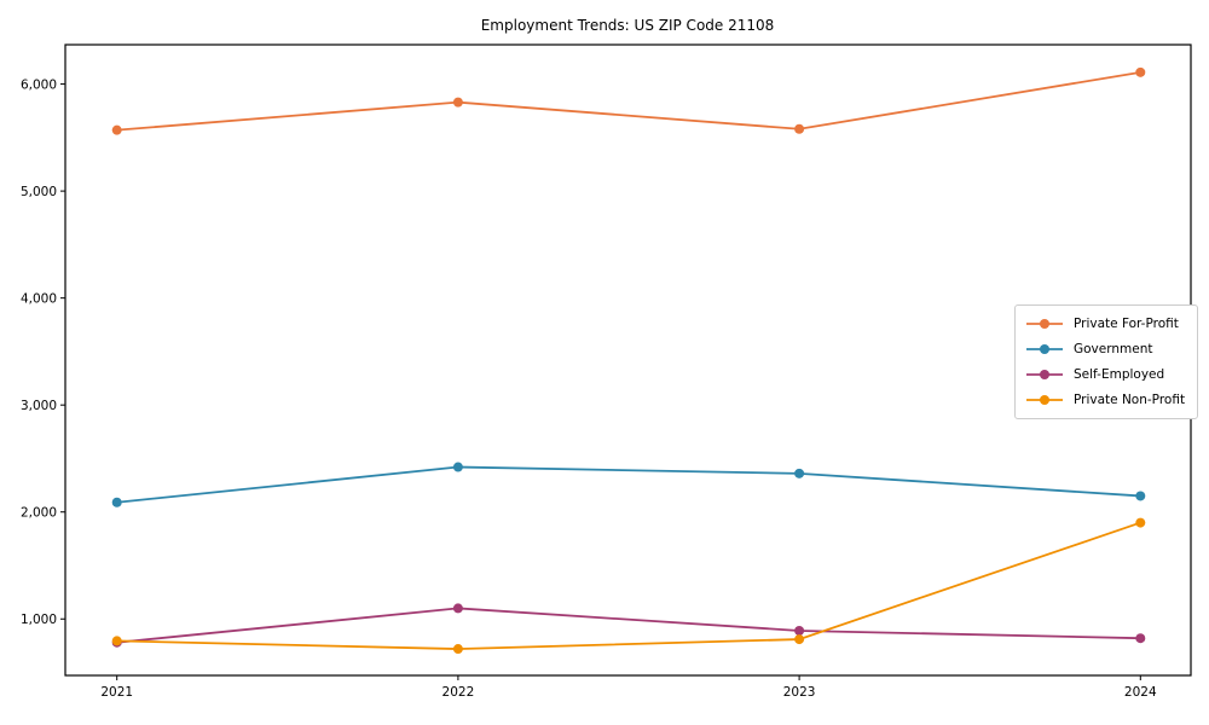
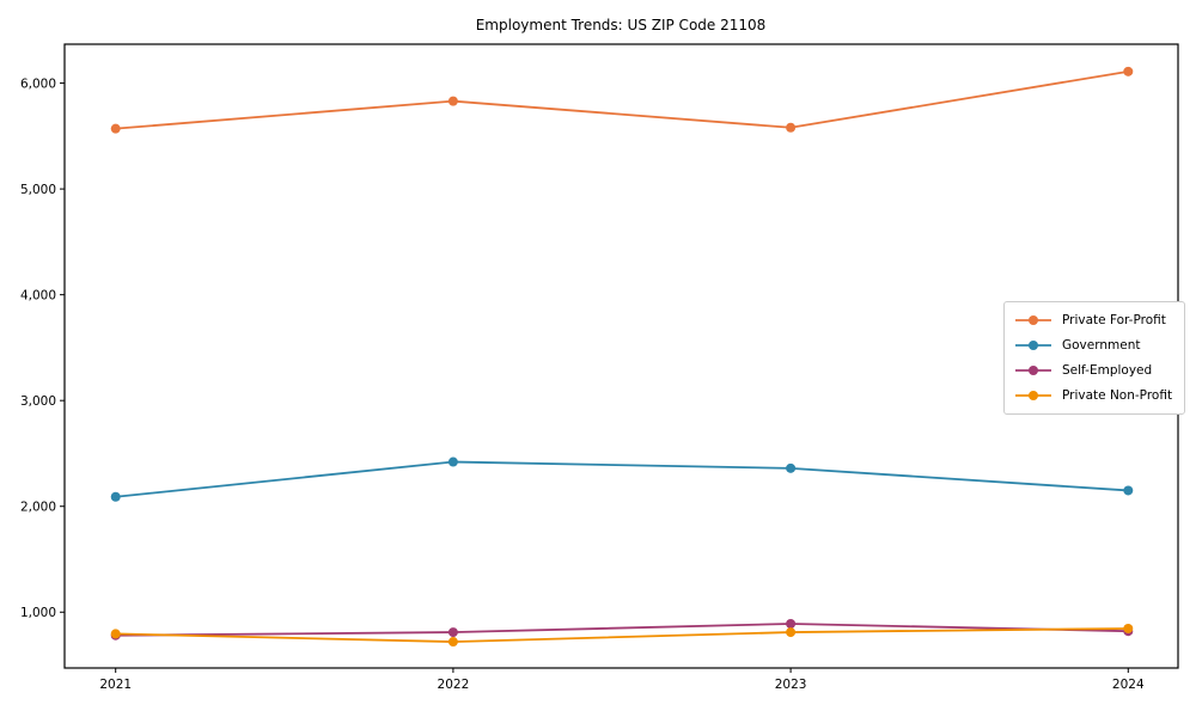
Self-Employed/2022: 1100 -> 800
Private Non-Profit/2024: 1900 -> 800
